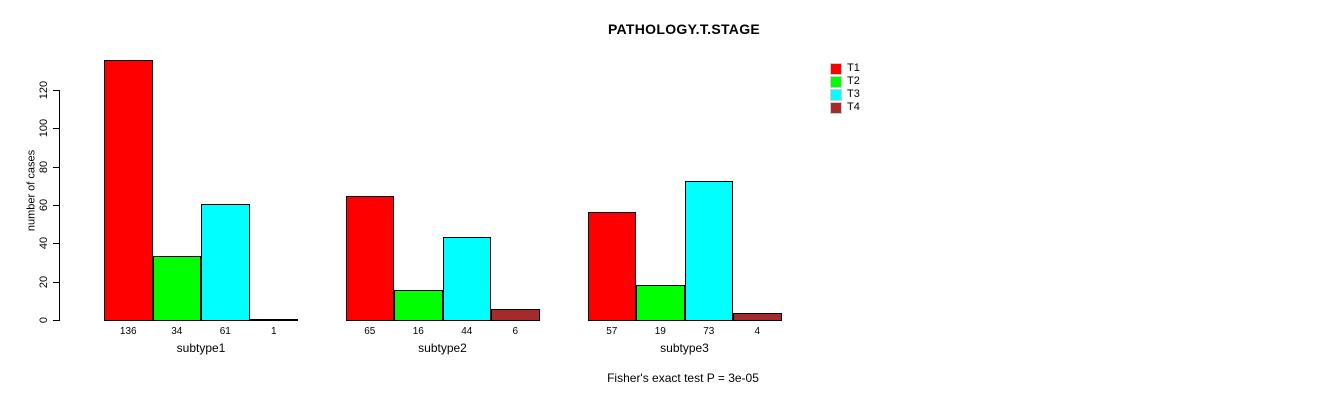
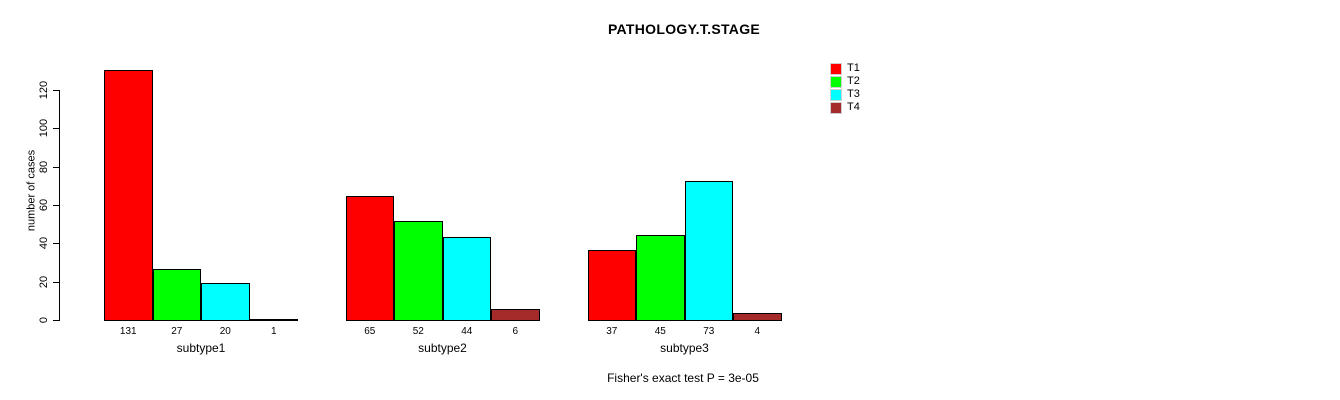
T1/subtype1: 136 -> 131
T2/subtype1: 34 -> 27
T3/subtype1: 61 -> 20
T2/subtype2: 16 -> 52
T1/subtype3: 57 -> 37
T2/subtype3: 19 -> 45
